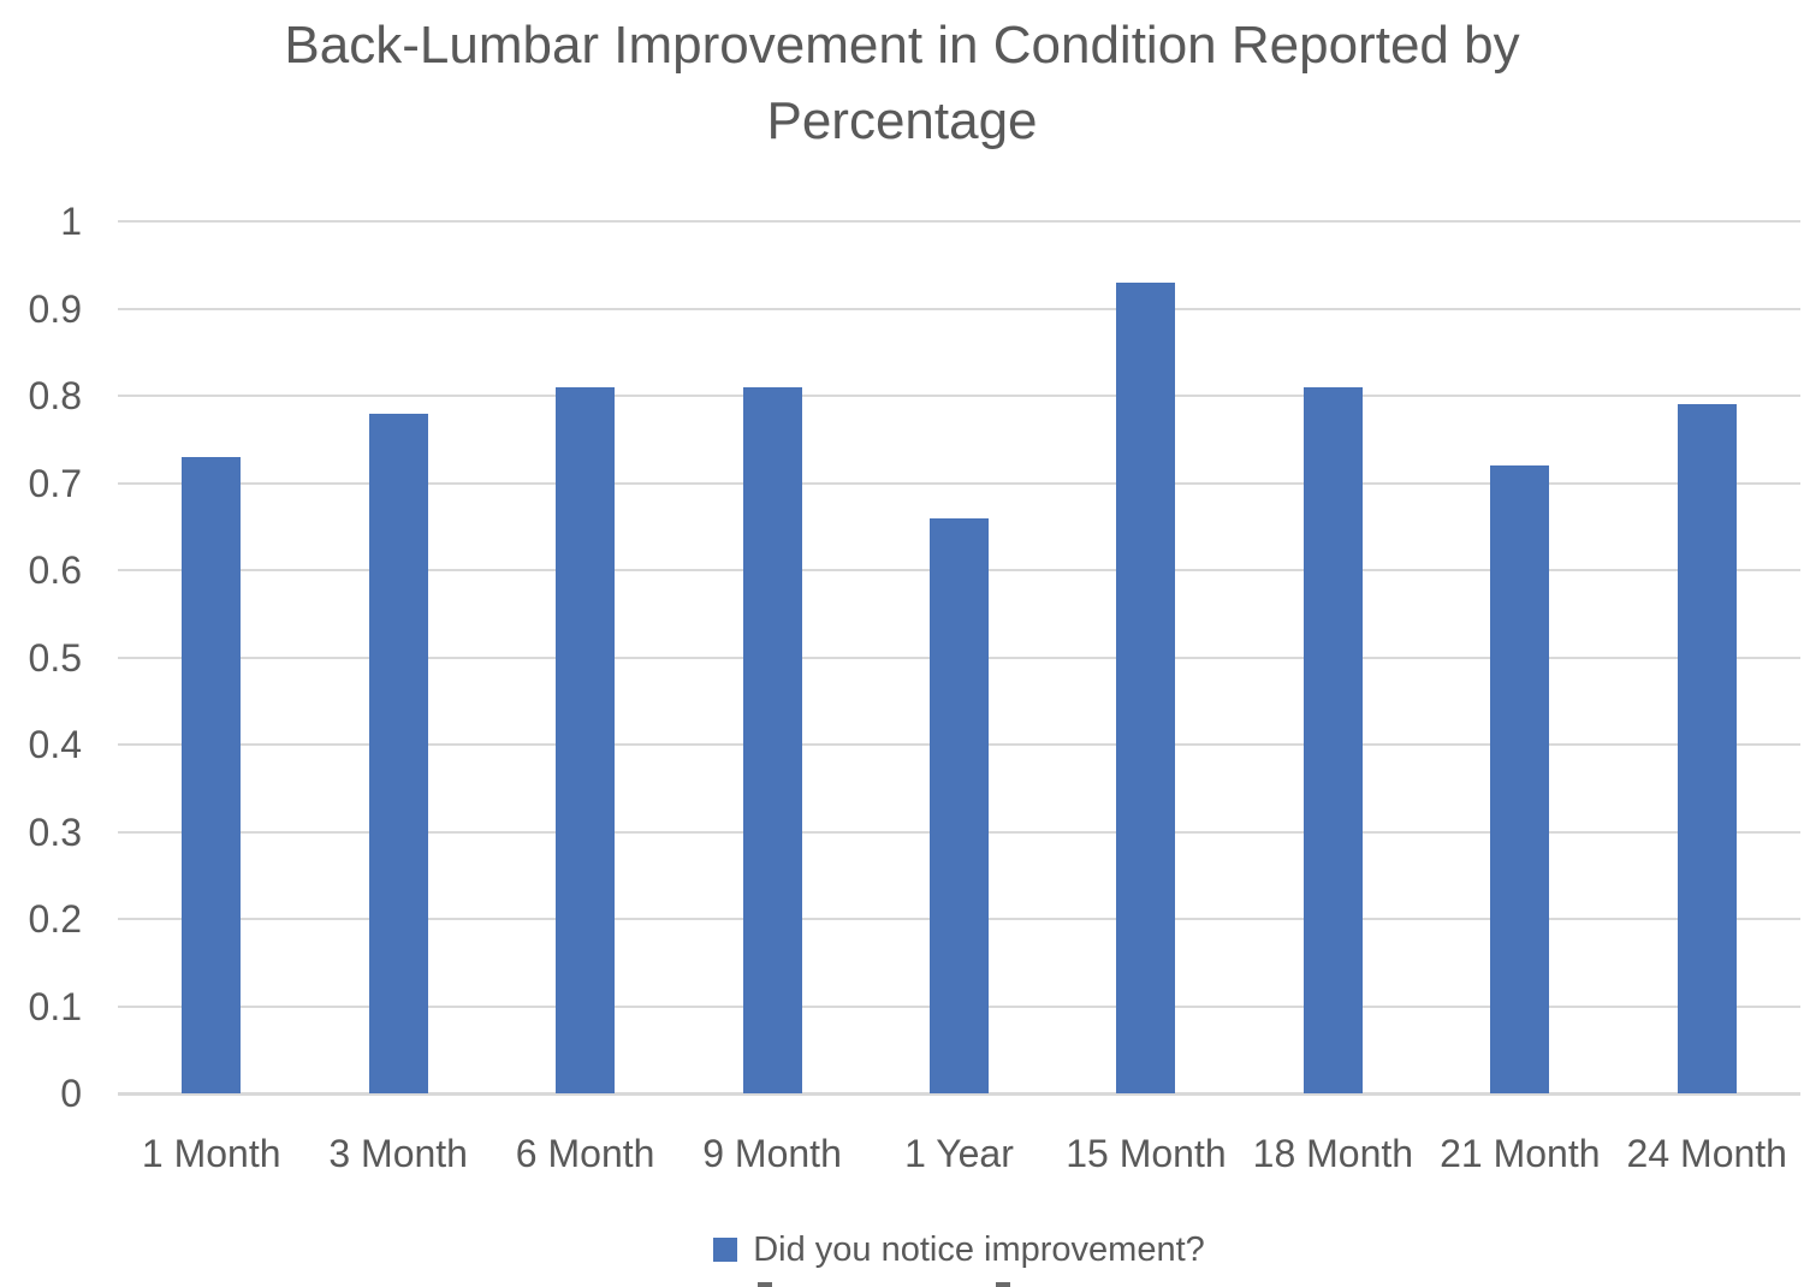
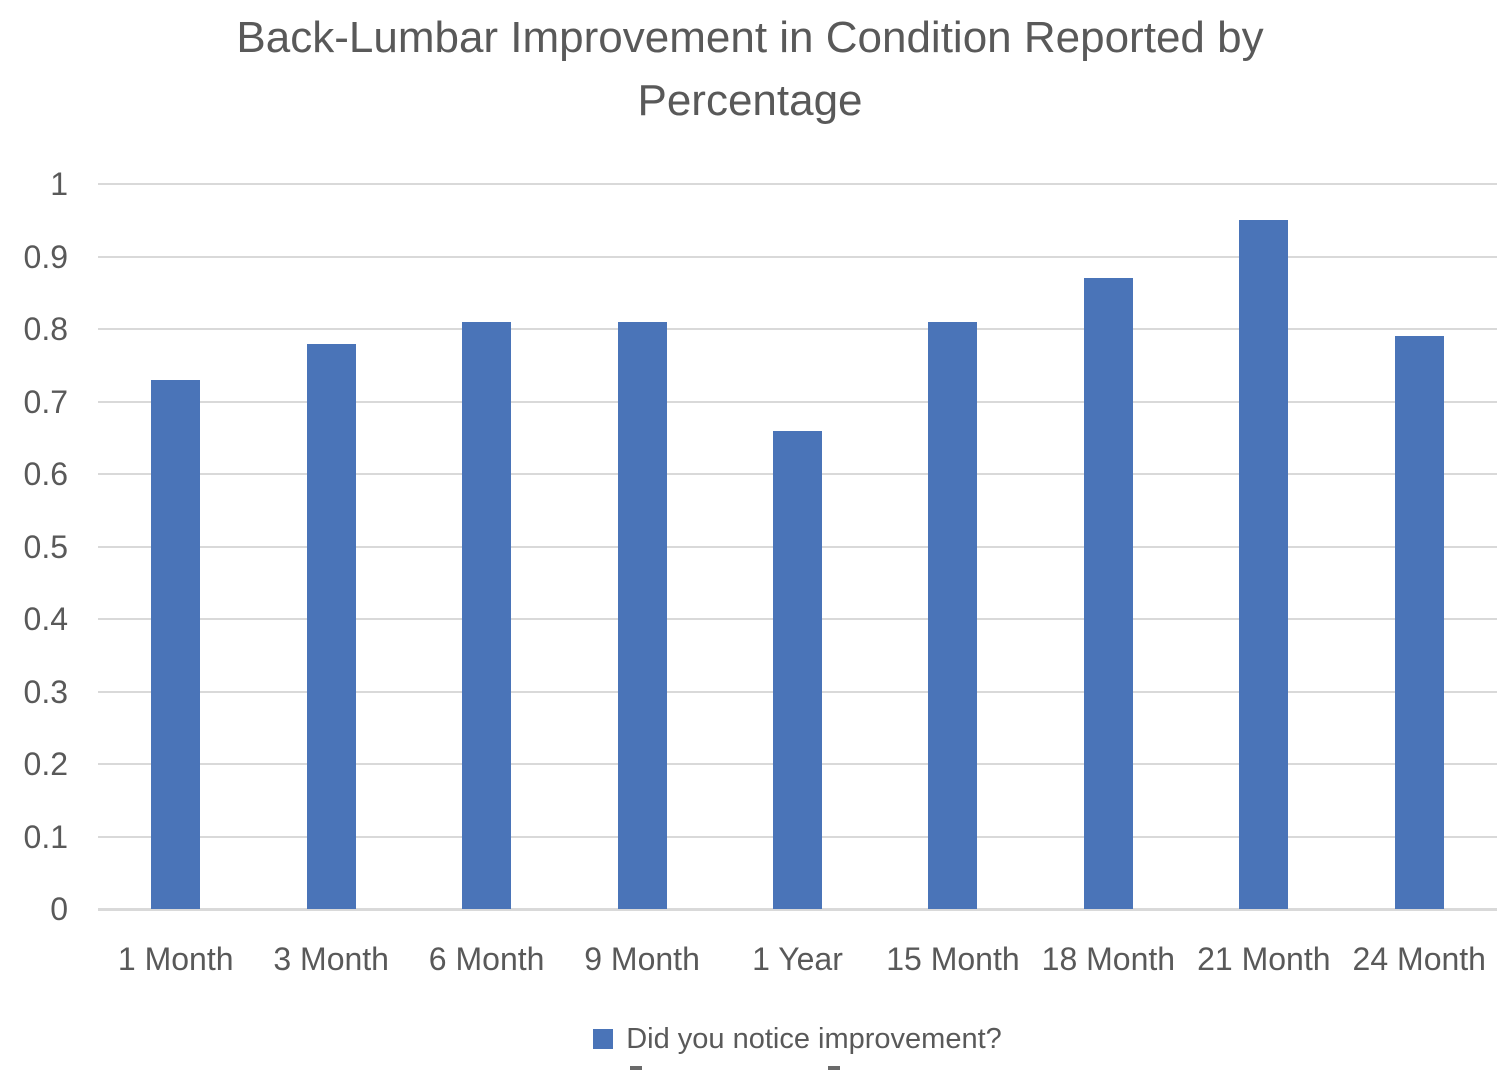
15 Month: 0.93 -> 0.81
18 Month: 0.81 -> 0.87
21 Month: 0.72 -> 0.95
